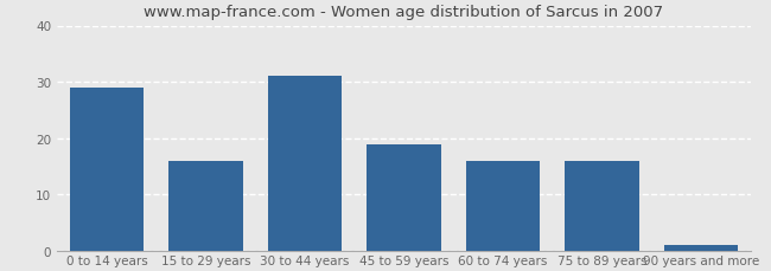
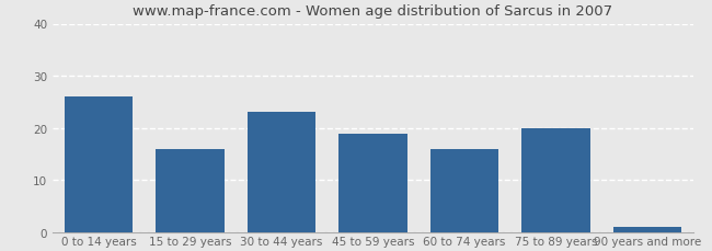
0 to 14 years: 29 -> 26
30 to 44 years: 31 -> 23
75 to 89 years: 16 -> 20
